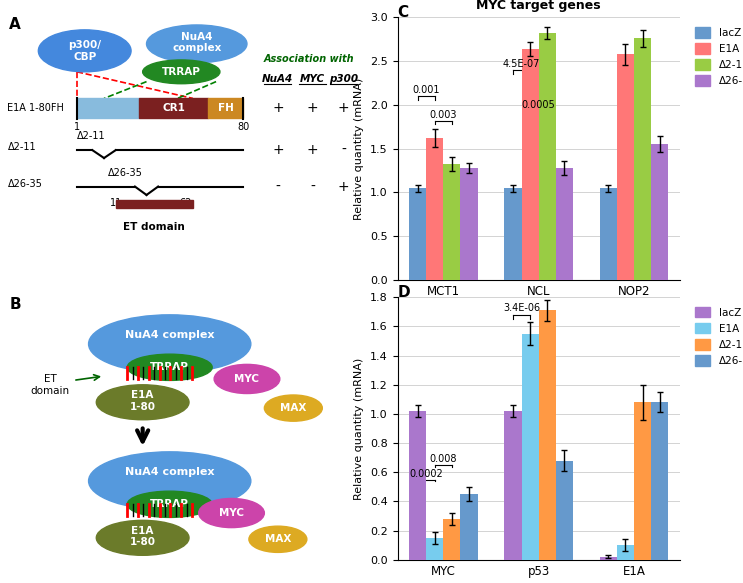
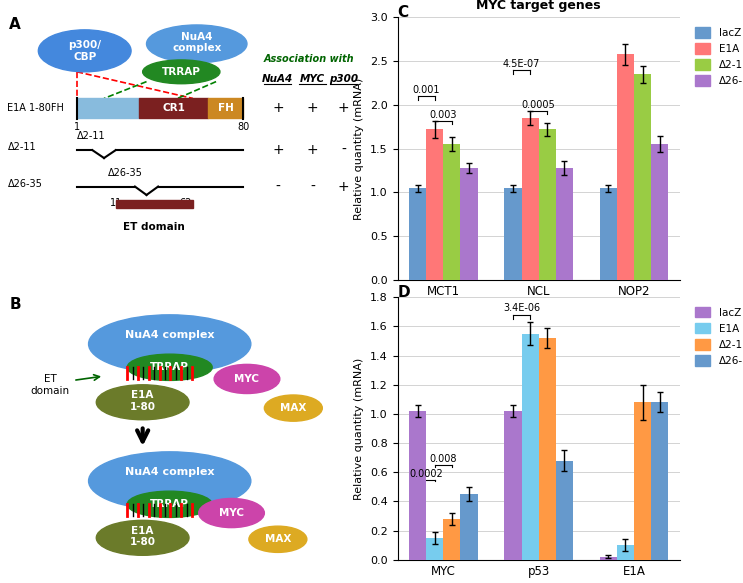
MYC target genes/E1A 1-80FH/MCT1: 1.62 -> 1.72
MYC target genes/Δ2-11/MCT1: 1.32 -> 1.55
MYC target genes/E1A 1-80FH/NCL: 2.64 -> 1.85
MYC target genes/Δ2-11/NCL: 2.82 -> 1.72
MYC target genes/Δ2-11/NOP2: 2.76 -> 2.35
Δ2-11/p53: 1.71 -> 1.52
